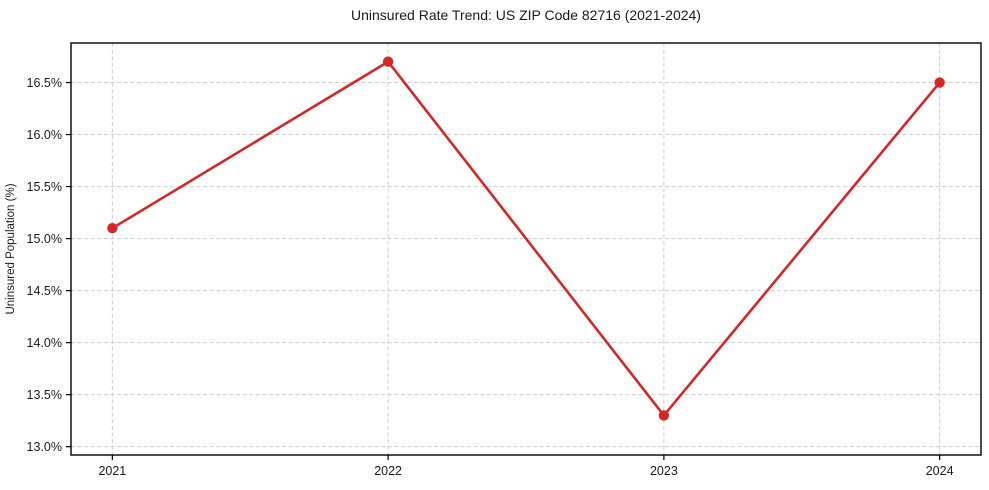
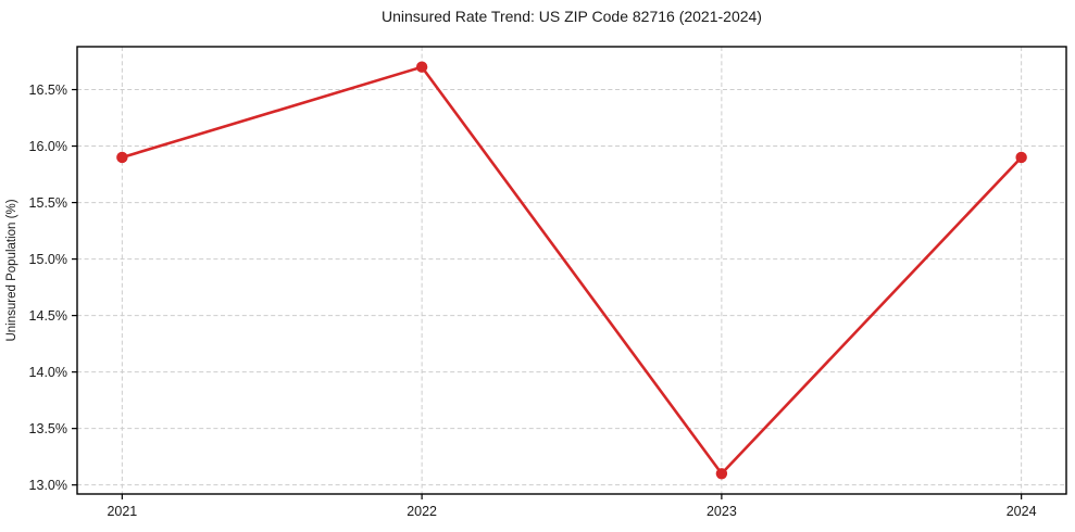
2021: 15.1% -> 15.9%
2023: 13.3% -> 13.1%
2024: 16.5% -> 15.9%
